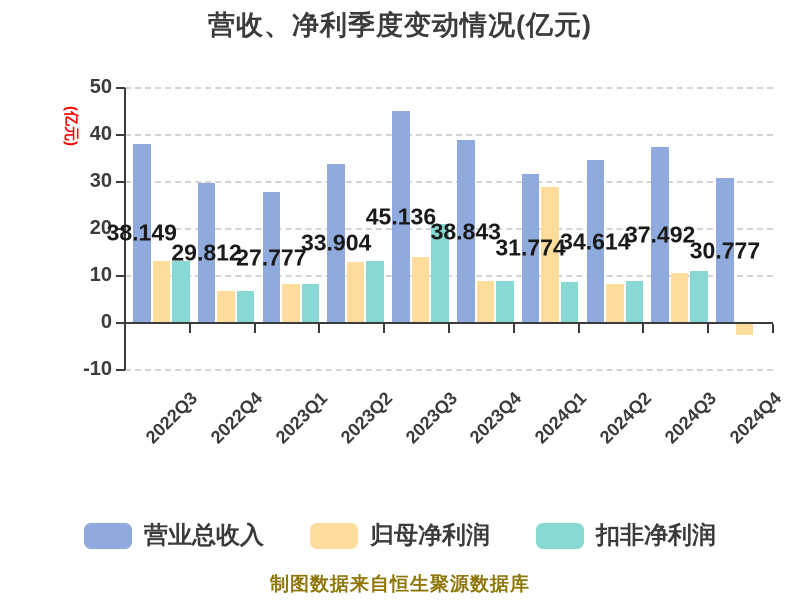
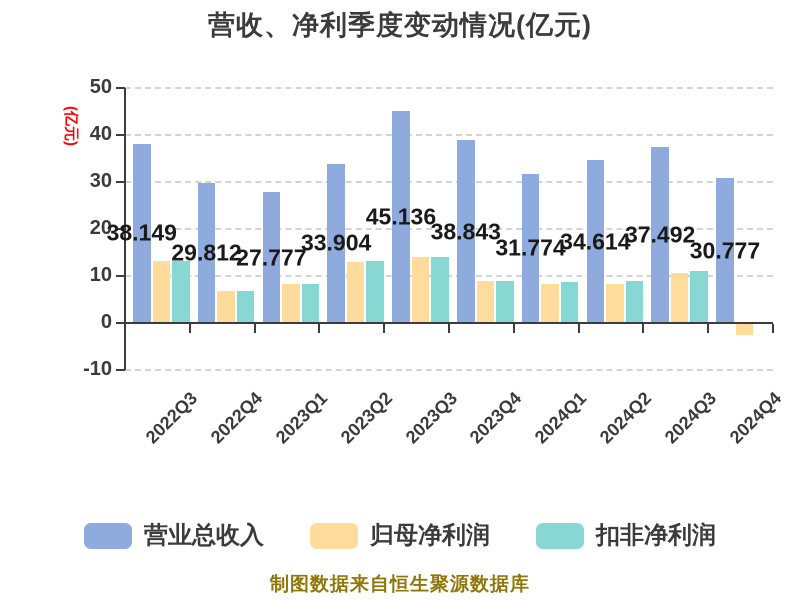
扣非净利润/2023Q3: 21 -> 14
归母净利润/2024Q1: 29 -> 8
